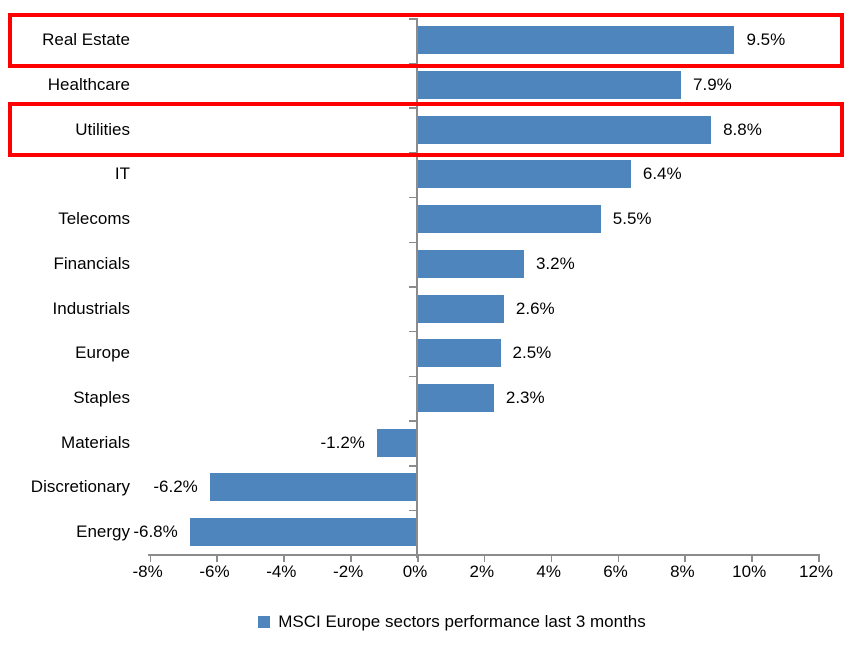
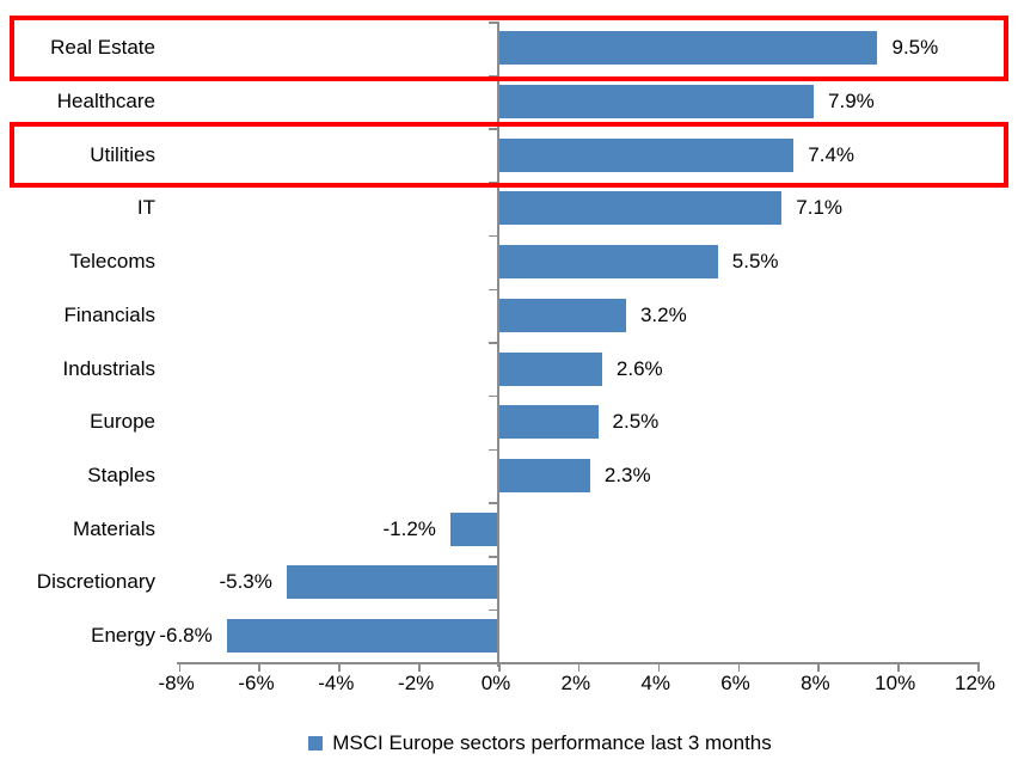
Utilities: 8.8% -> 7.4%
IT: 6.4% -> 7.1%
Discretionary: -6.2% -> -5.3%
